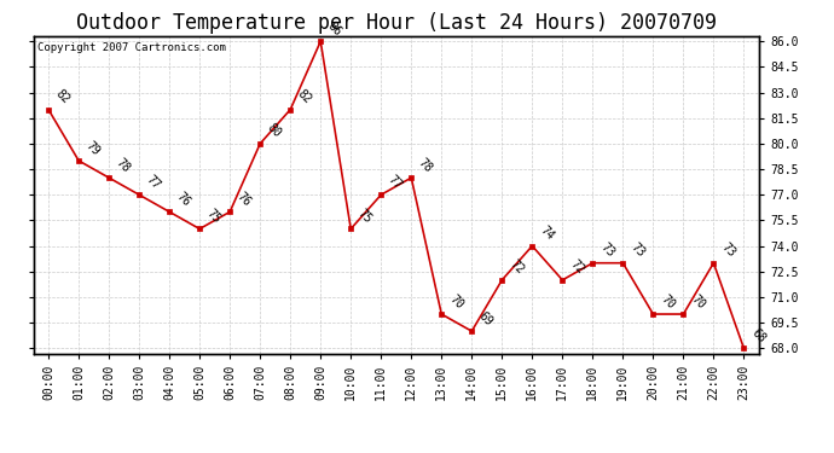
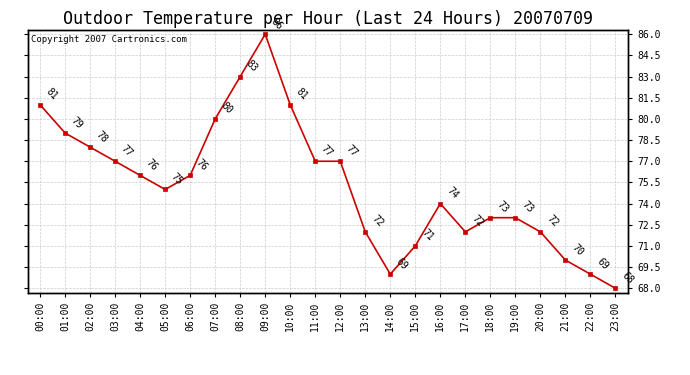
00:00: 82 -> 81
08:00: 82 -> 83
10:00: 75 -> 81
12:00: 78 -> 77
13:00: 70 -> 72
15:00: 72 -> 71
20:00: 70 -> 72
22:00: 73 -> 69
